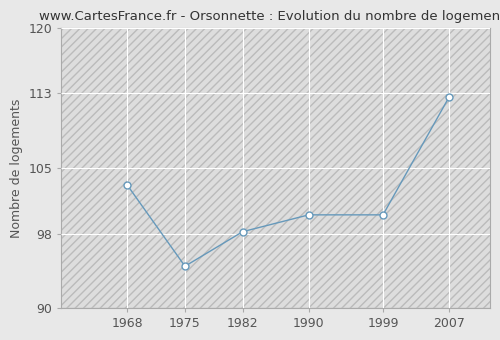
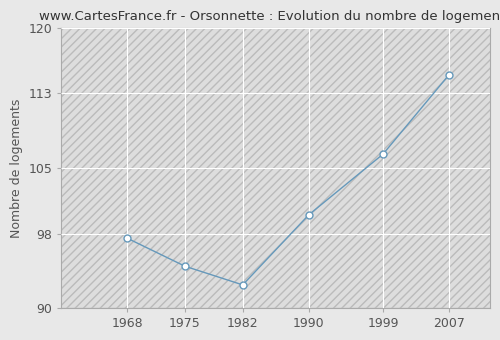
1968: 103.2 -> 97.5
1982: 98.2 -> 92.5
1999: 100.0 -> 106.5
2007: 112.6 -> 115.0
